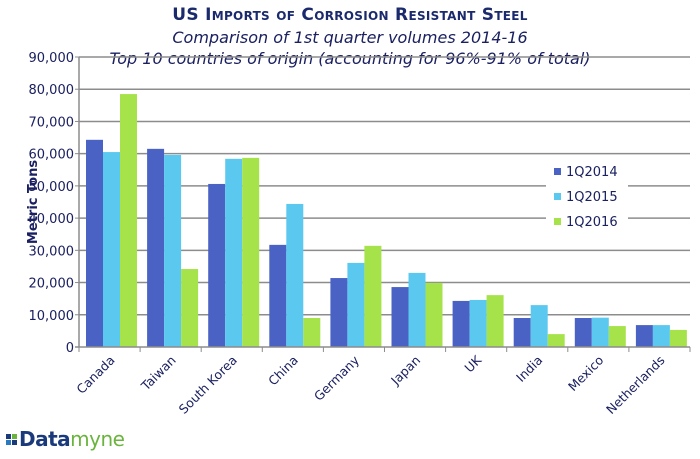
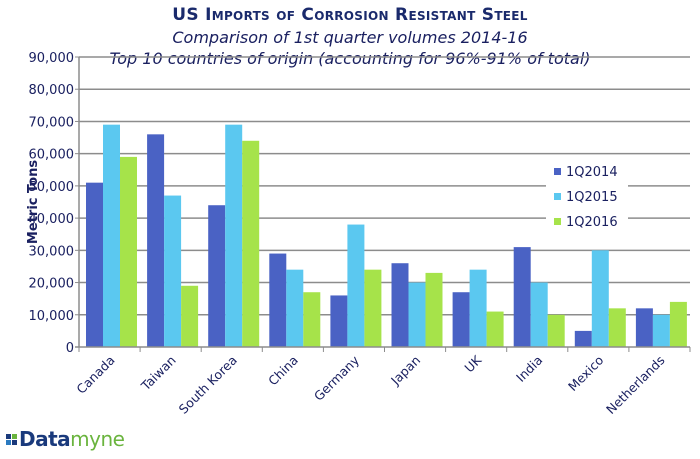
1Q2014/Canada: 64000 -> 51000
1Q2015/Canada: 60000 -> 69000
1Q2016/Canada: 78000 -> 59000
1Q2014/Taiwan: 62000 -> 66000
1Q2015/Taiwan: 60000 -> 47000
1Q2016/Taiwan: 24000 -> 19000
1Q2014/South Korea: 51000 -> 44000
1Q2015/South Korea: 58000 -> 69000
1Q2016/South Korea: 59000 -> 64000
1Q2014/China: 32000 -> 29000
1Q2015/China: 44000 -> 24000
1Q2016/China: 9000 -> 17000
1Q2014/Germany: 21000 -> 16000
1Q2015/Germany: 26000 -> 38000
1Q2016/Germany: 31000 -> 24000
1Q2014/Japan: 19000 -> 26000
1Q2015/Japan: 23000 -> 20000
1Q2016/Japan: 20000 -> 23000
1Q2014/UK: 14000 -> 17000
1Q2015/UK: 15000 -> 24000
1Q2016/UK: 16000 -> 11000
1Q2014/India: 9000 -> 31000
1Q2015/India: 13000 -> 20000
1Q2016/India: 4000 -> 10000
1Q2014/Mexico: 9000 -> 5000
1Q2015/Mexico: 9000 -> 30000
1Q2016/Mexico: 6000 -> 12000
1Q2014/Netherlands: 7000 -> 12000
1Q2015/Netherlands: 7000 -> 10000
1Q2016/Netherlands: 5000 -> 14000
